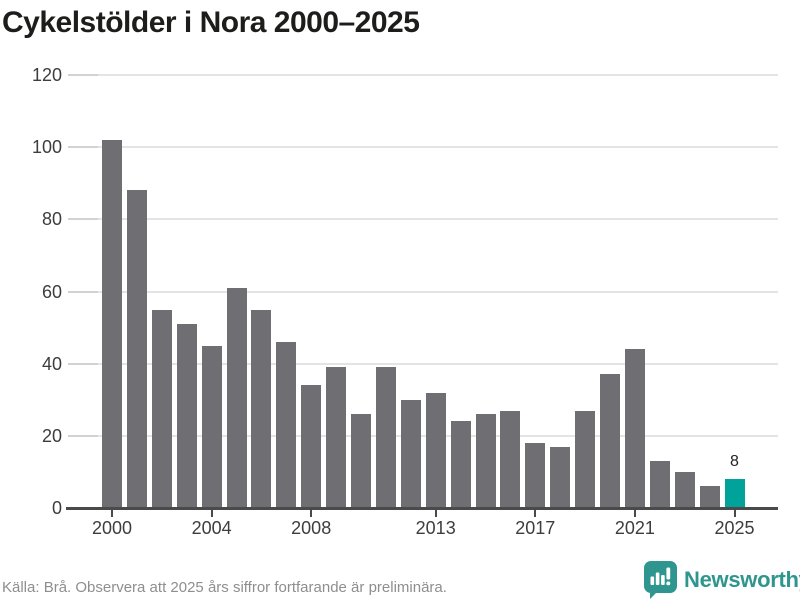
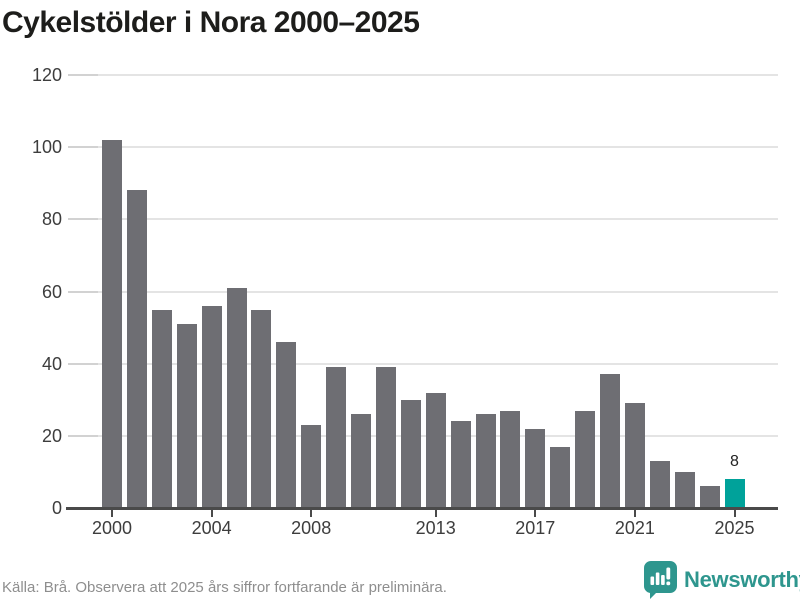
2004: 45 -> 56
2008: 34 -> 23
2017: 18 -> 22
2021: 44 -> 29
